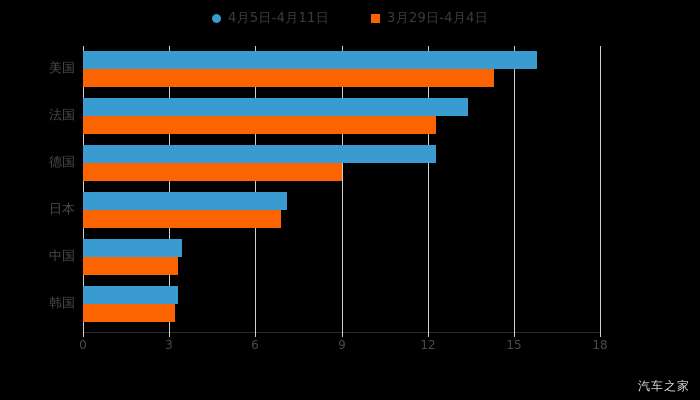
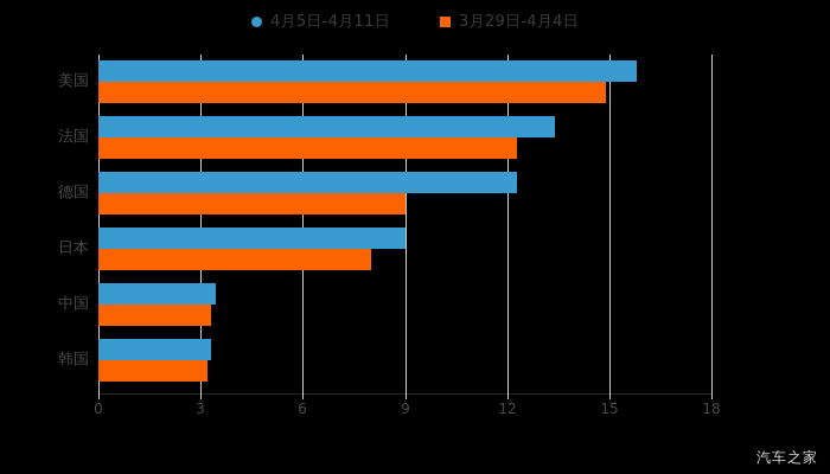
3月29日-4月4日/美国: 14.3 -> 14.9
4月5日-4月11日/日本: 7.1 -> 9.0
3月29日-4月4日/日本: 6.9 -> 8.0
